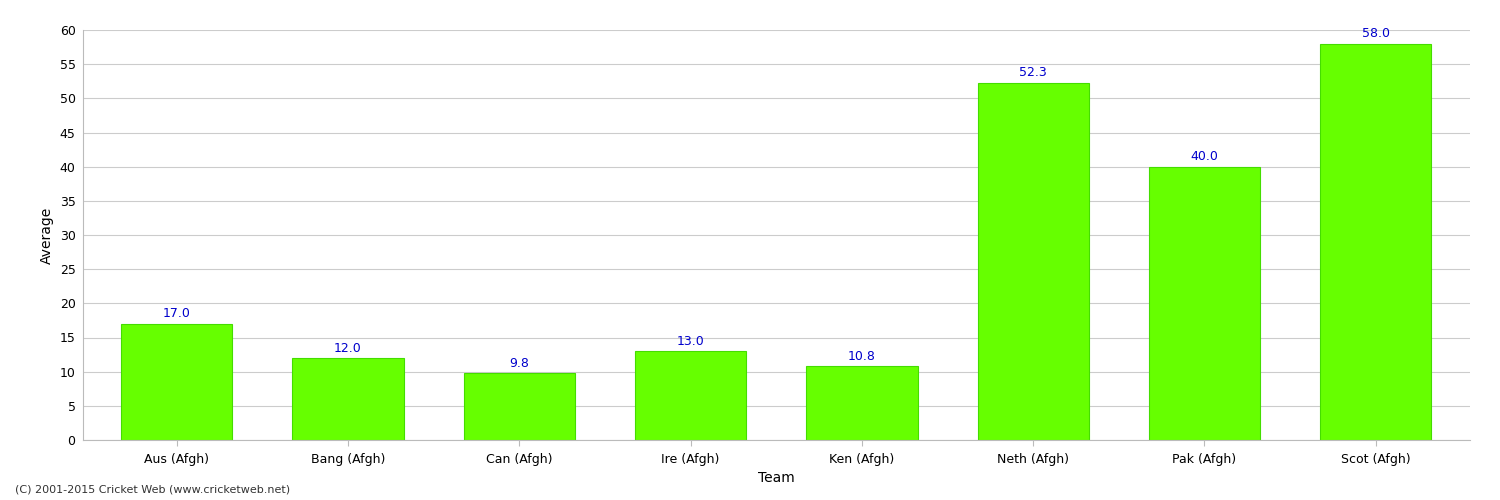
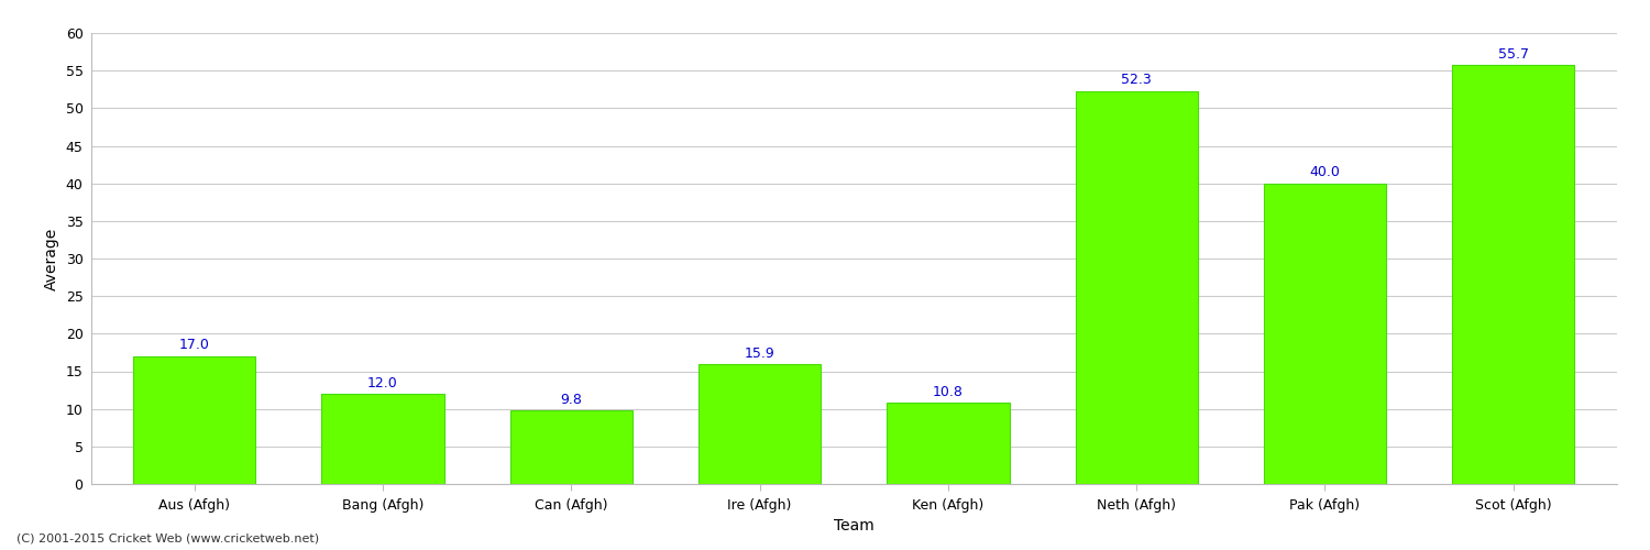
Ire (Afgh): 13.0 -> 15.9
Scot (Afgh): 58.0 -> 55.7
